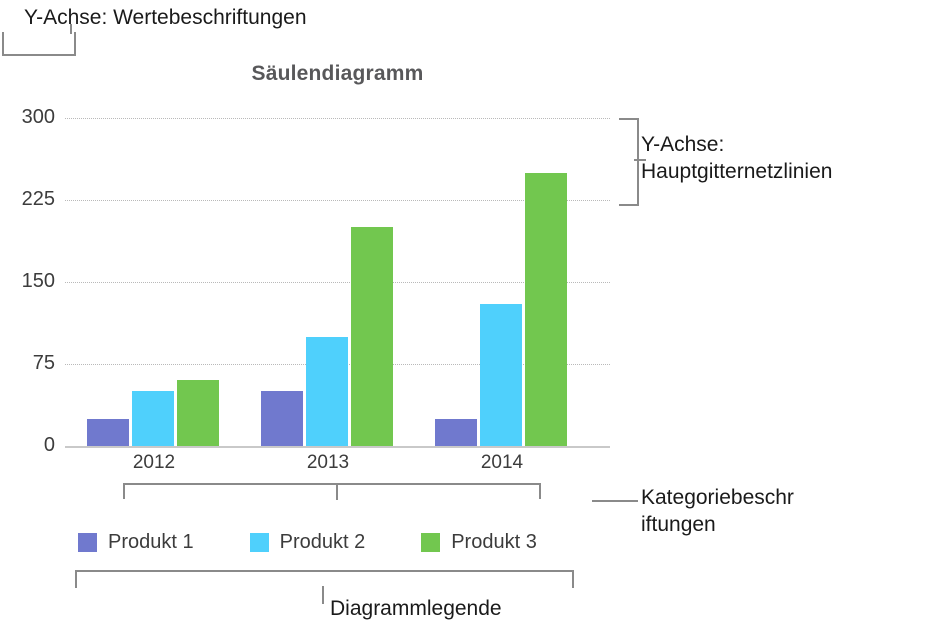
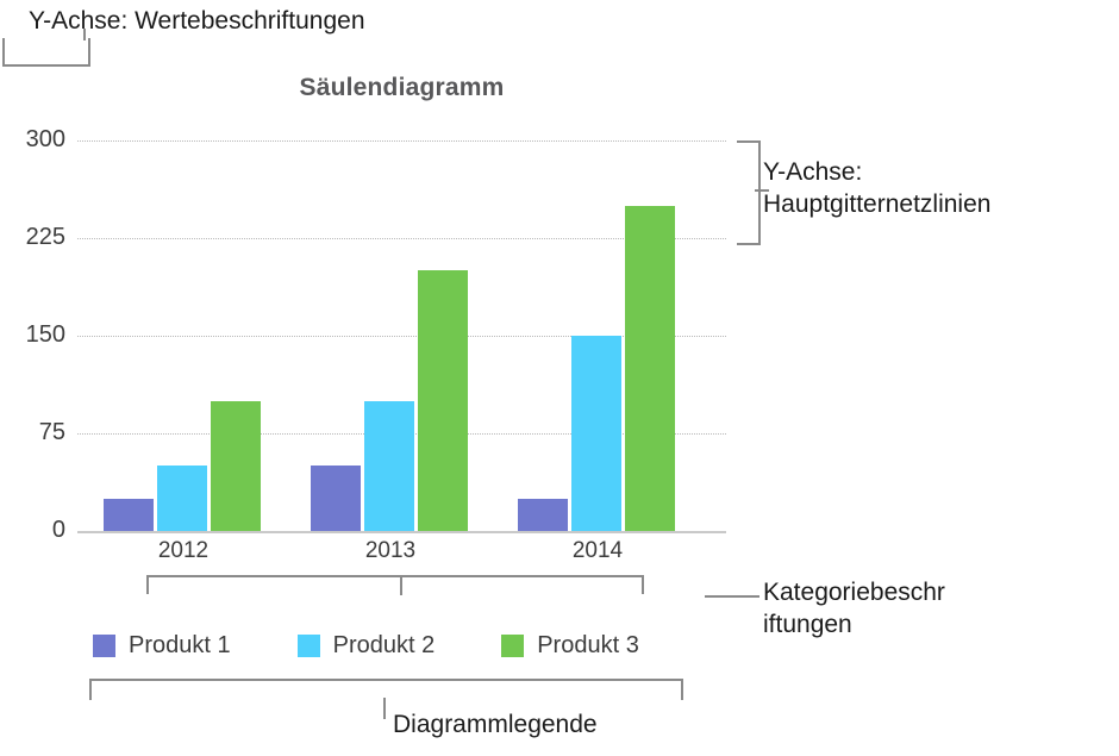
Produkt 3/2012: 60 -> 100
Produkt 2/2014: 130 -> 150
